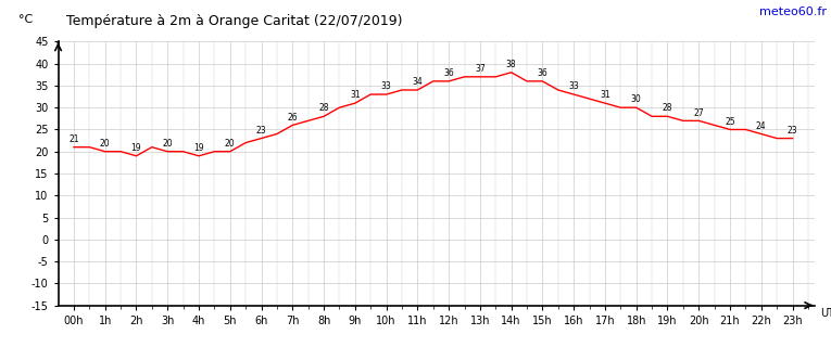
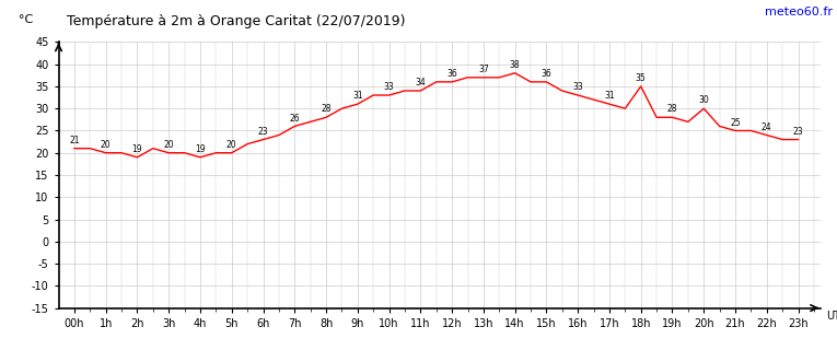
18h: 30 -> 35
20h: 27 -> 30
